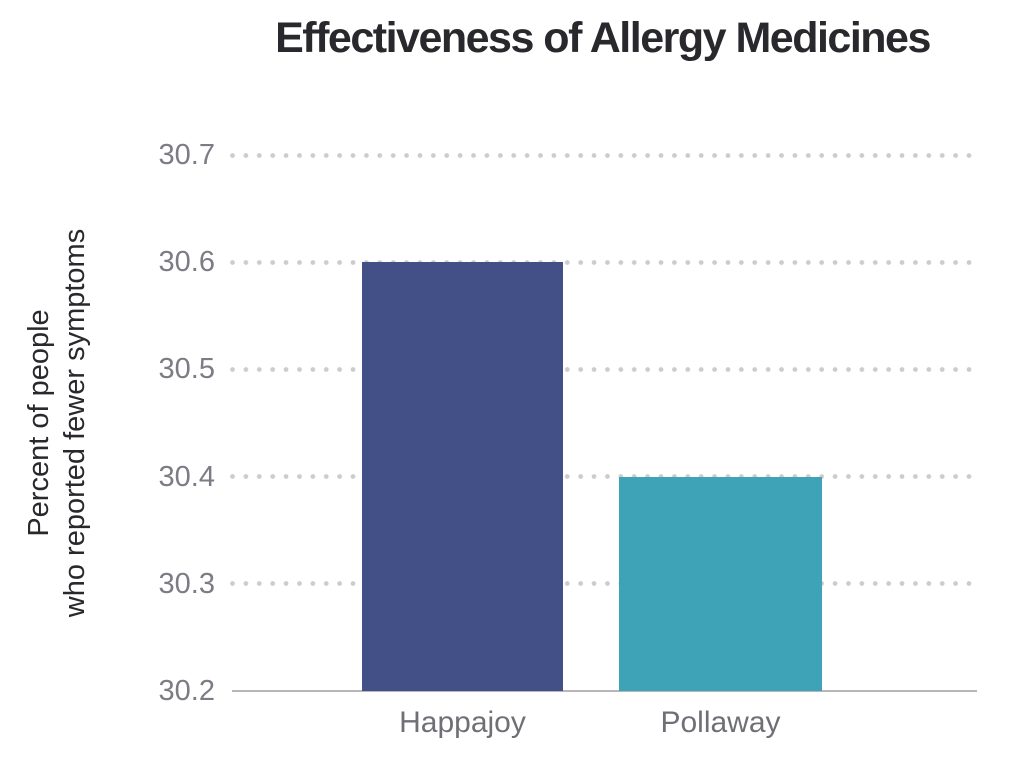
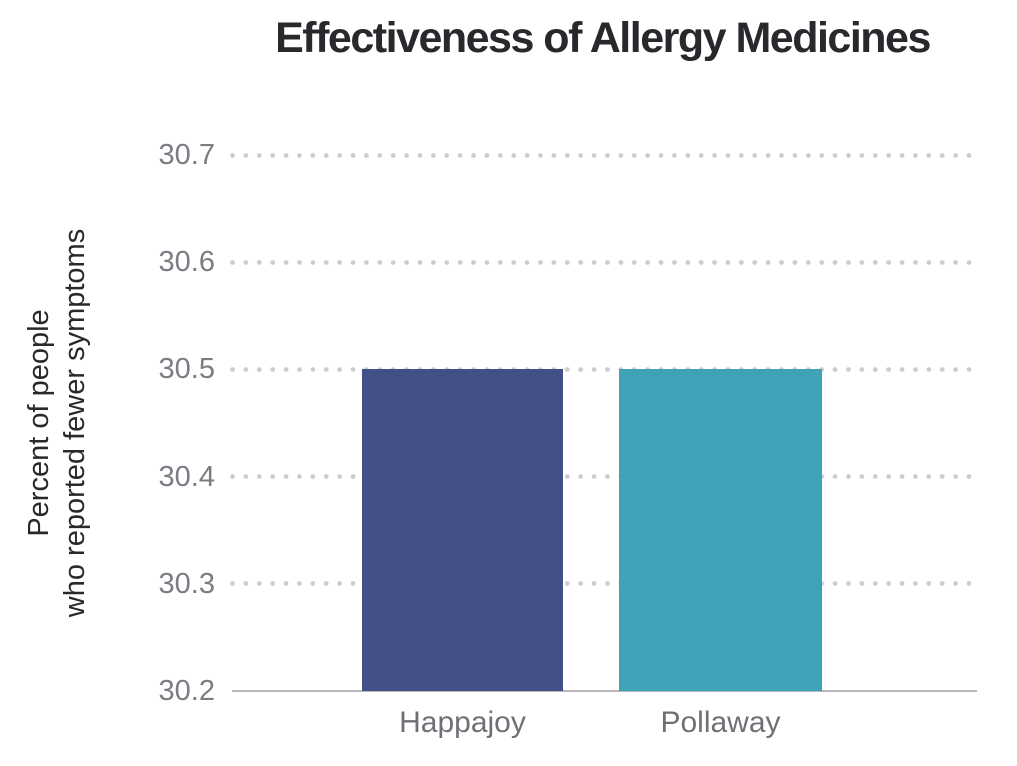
Happajoy: 30.6 -> 30.5
Pollaway: 30.4 -> 30.5
